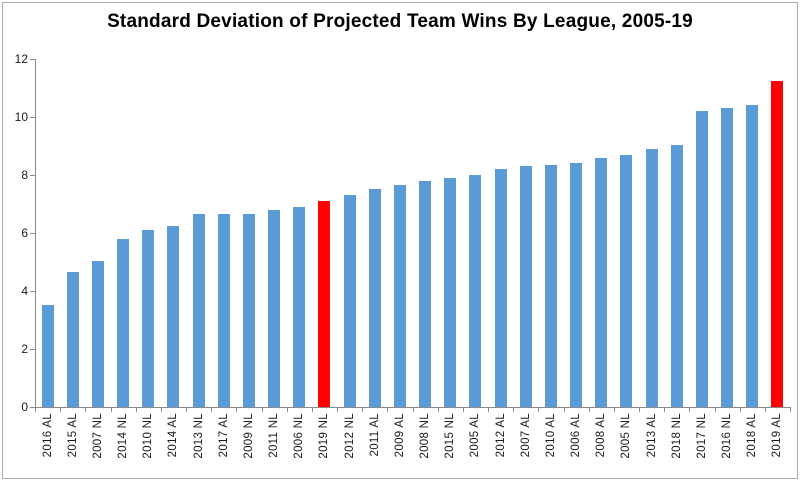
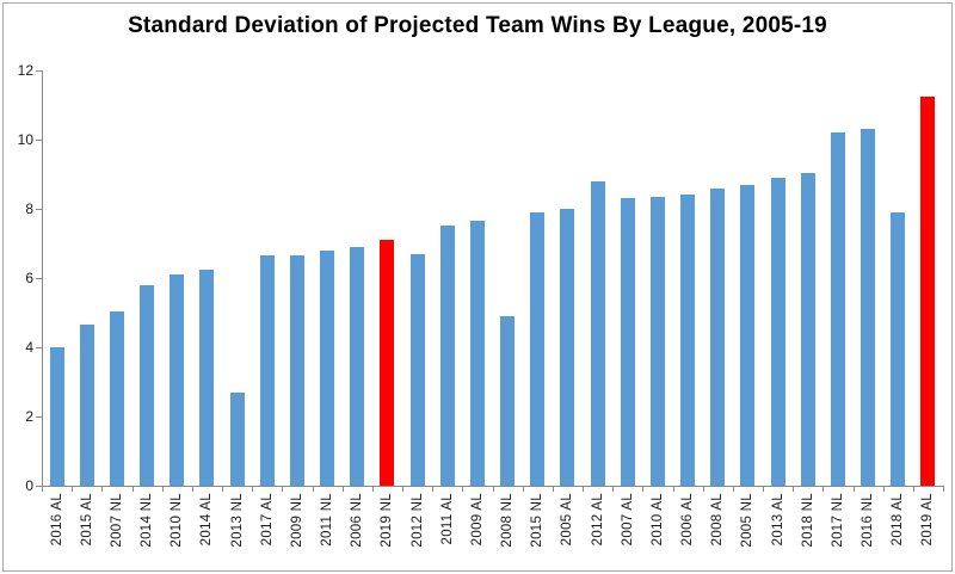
2016 AL: 3.5 -> 4.0
2013 NL: 6.7 -> 2.7
2012 NL: 7.3 -> 6.7
2008 NL: 7.8 -> 4.9
2012 AL: 8.2 -> 8.8
2018 AL: 10.4 -> 7.9
